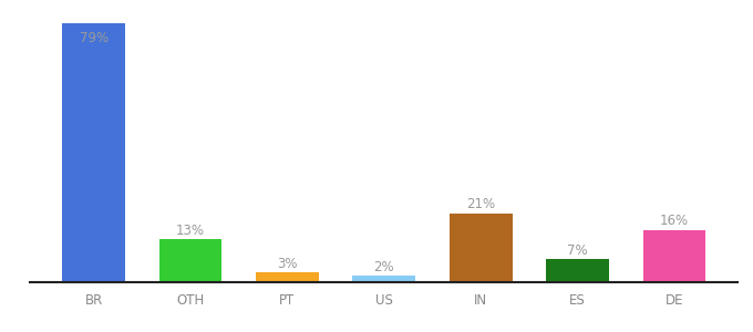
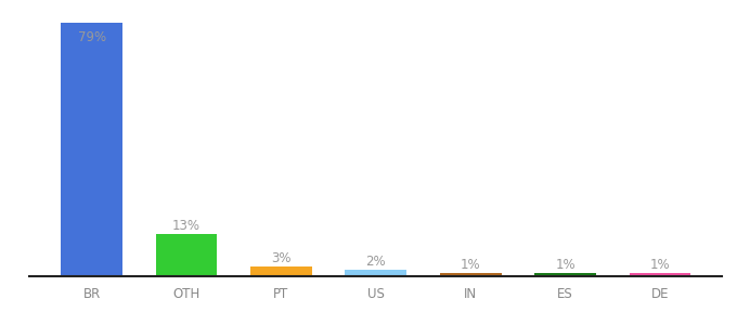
IN: 21% -> 1%
ES: 7% -> 1%
DE: 16% -> 1%
